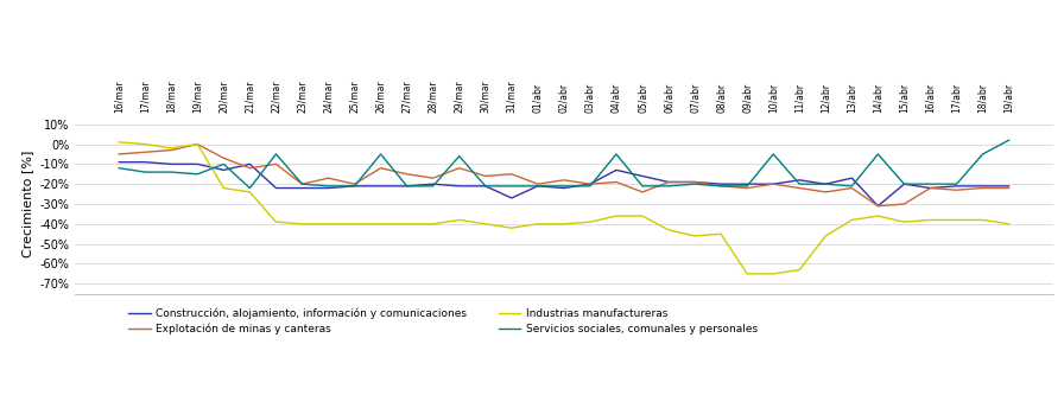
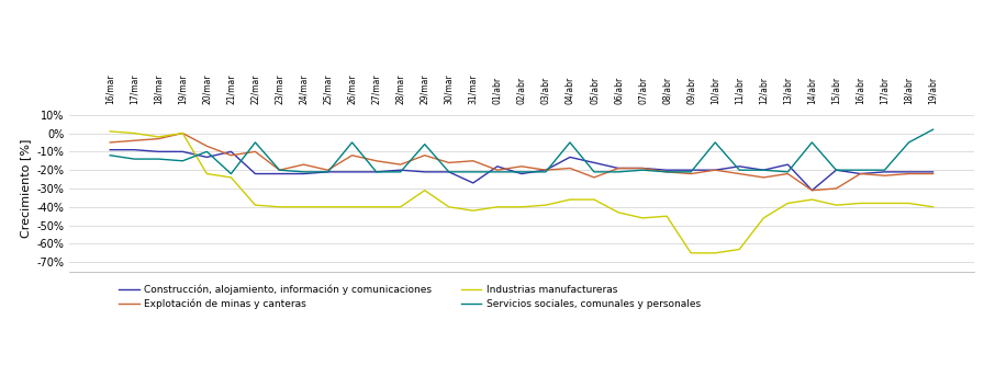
Industrias manufactureras/29/mar: -38% -> -31%
Construcción, alojamiento, información y comunicaciones/01/abr: -21% -> -18%
